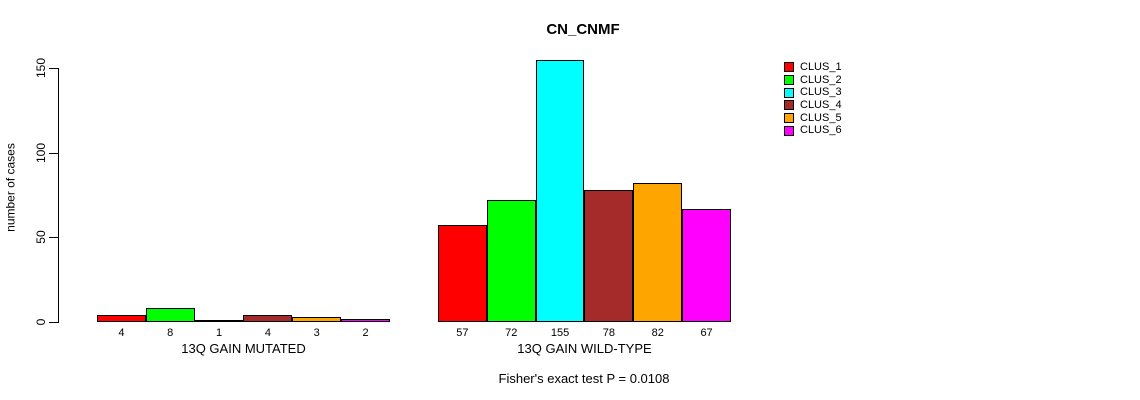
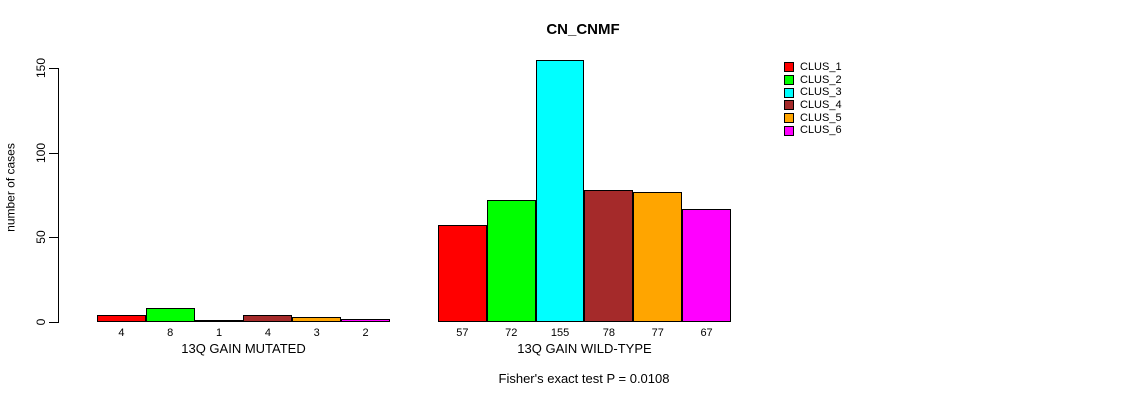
CLUS_5/13Q GAIN WILD-TYPE: 82 -> 77
